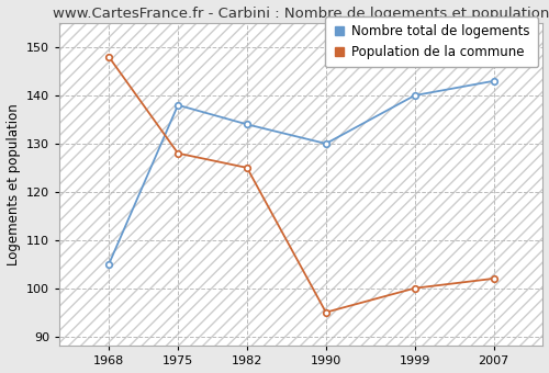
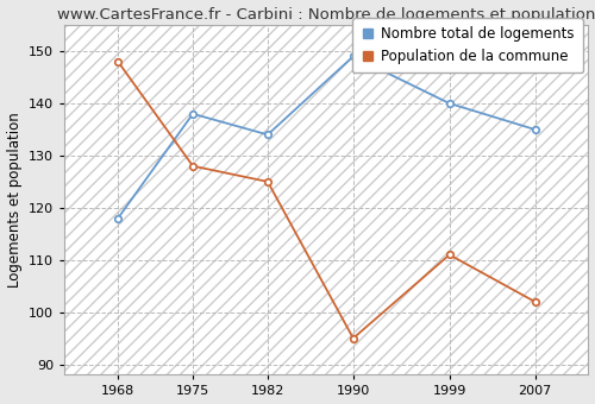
Nombre total de logements/1968: 105 -> 118
Nombre total de logements/1990: 130 -> 149
Population de la commune/1999: 100 -> 111
Nombre total de logements/2007: 143 -> 135
